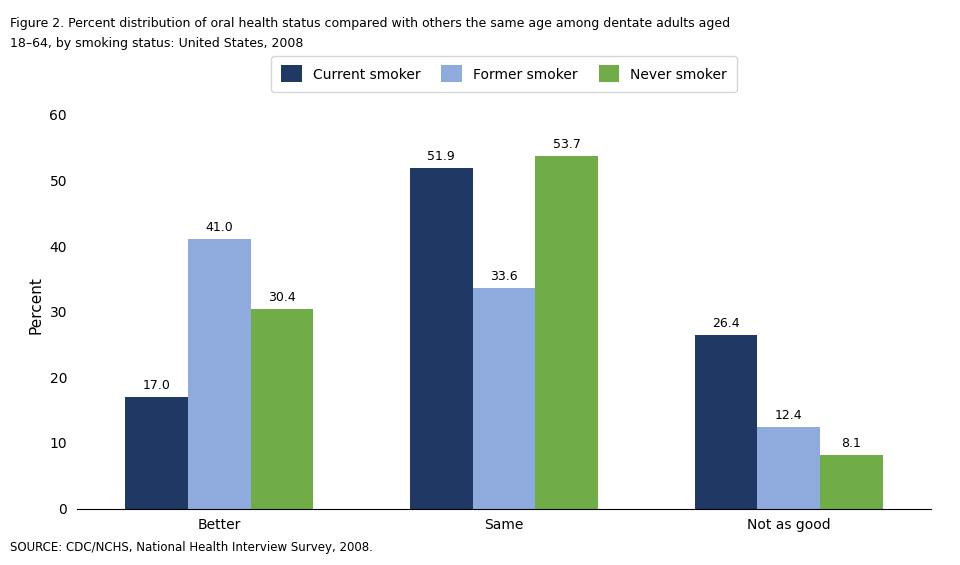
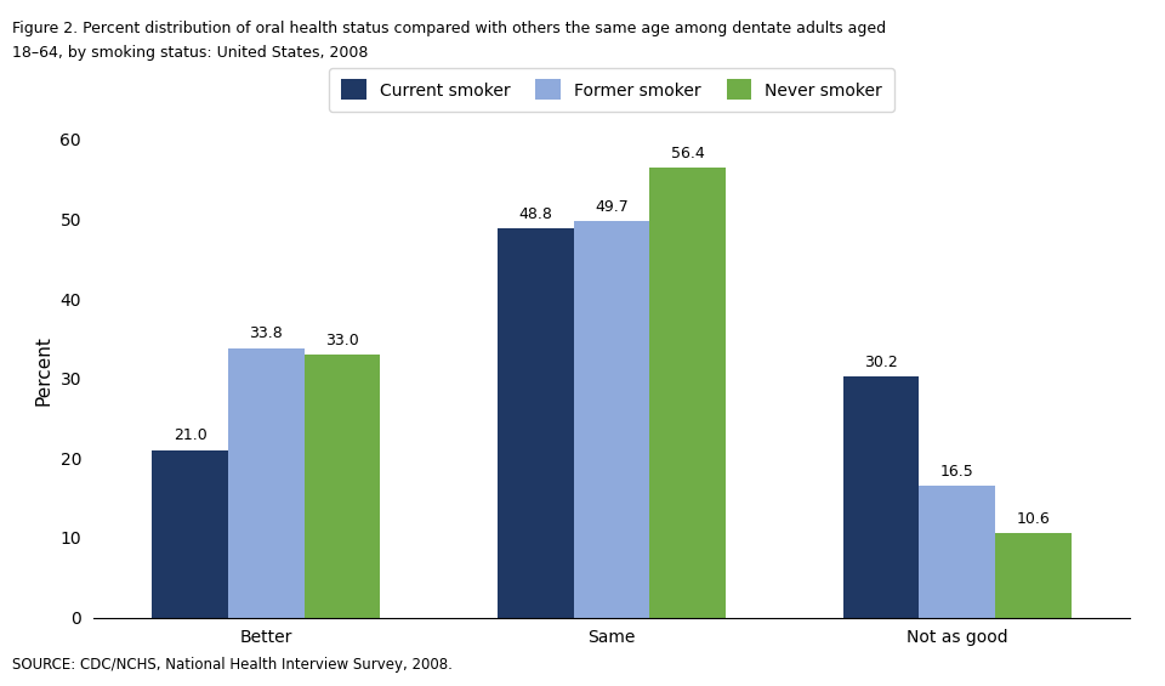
Current smoker/Better: 17.0 -> 21.0
Former smoker/Better: 41.0 -> 33.8
Never smoker/Better: 30.4 -> 33.0
Current smoker/Same: 51.9 -> 48.8
Former smoker/Same: 33.6 -> 49.7
Never smoker/Same: 53.7 -> 56.4
Current smoker/Not as good: 26.4 -> 30.2
Former smoker/Not as good: 12.4 -> 16.5
Never smoker/Not as good: 8.1 -> 10.6
